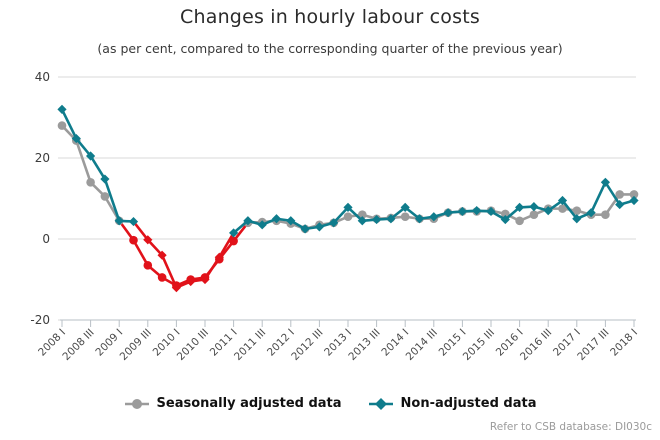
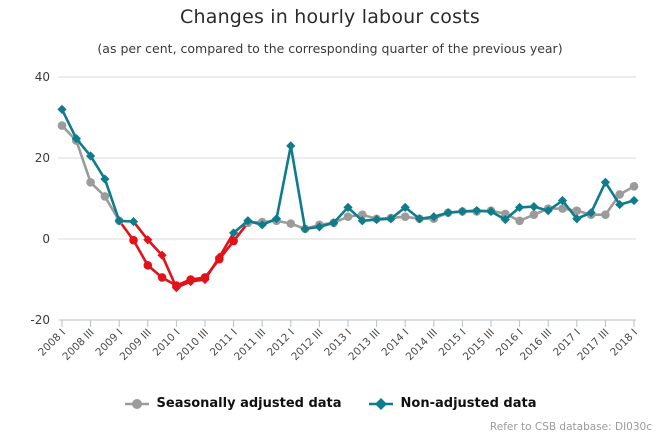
Non-adjusted data/2012 I: 4 -> 23
Seasonally adjusted data/2018 I: 11 -> 13
